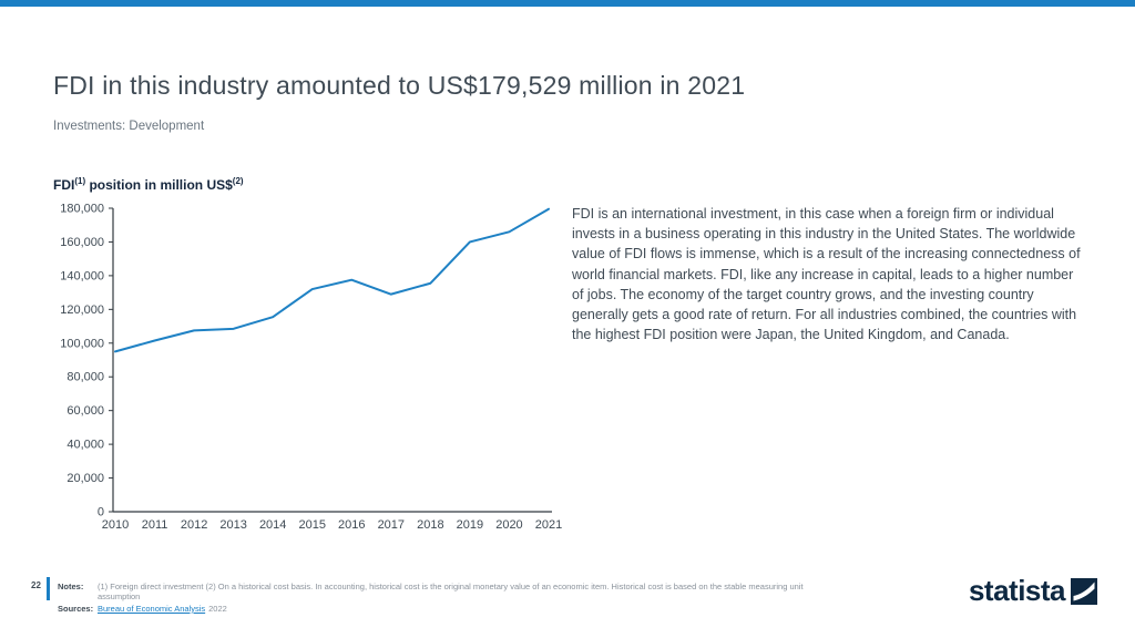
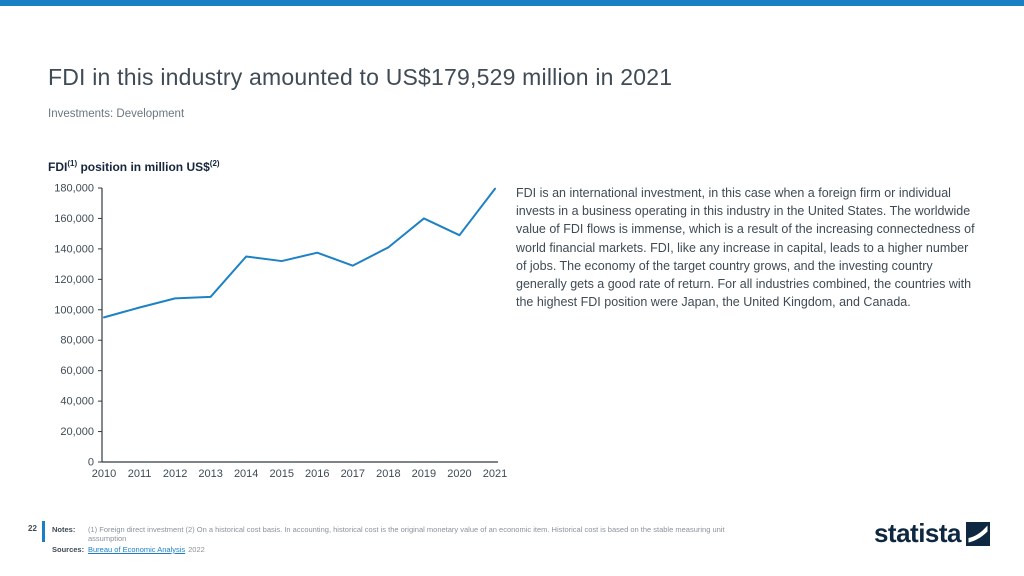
2014: 116000 -> 135000
2018: 136000 -> 141000
2020: 166000 -> 149000
